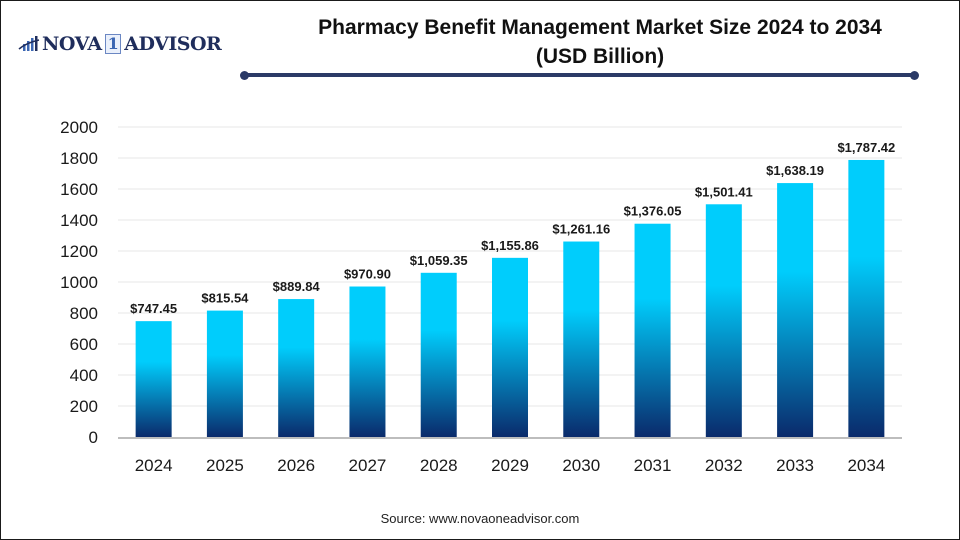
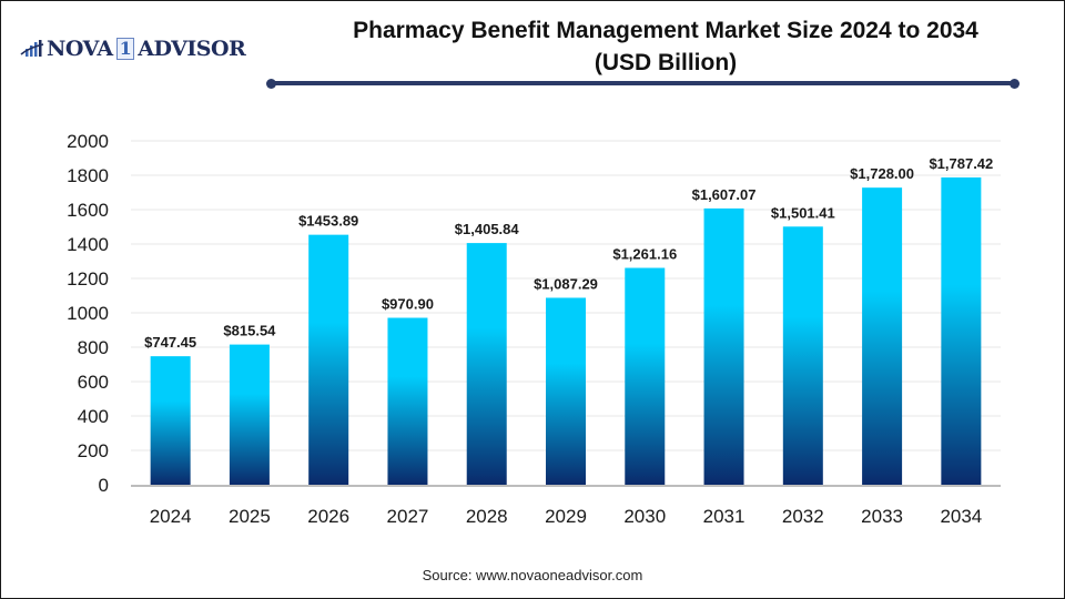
2026: $889.84 -> $1453.89
2028: $1,059.35 -> $1,405.84
2029: $1,155.86 -> $1,087.29
2031: $1,376.05 -> $1,607.07
2033: $1,638.19 -> $1,728.00
